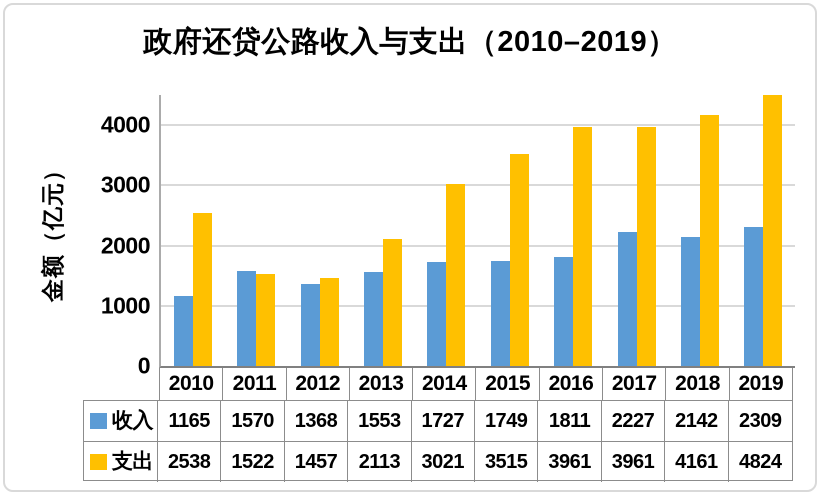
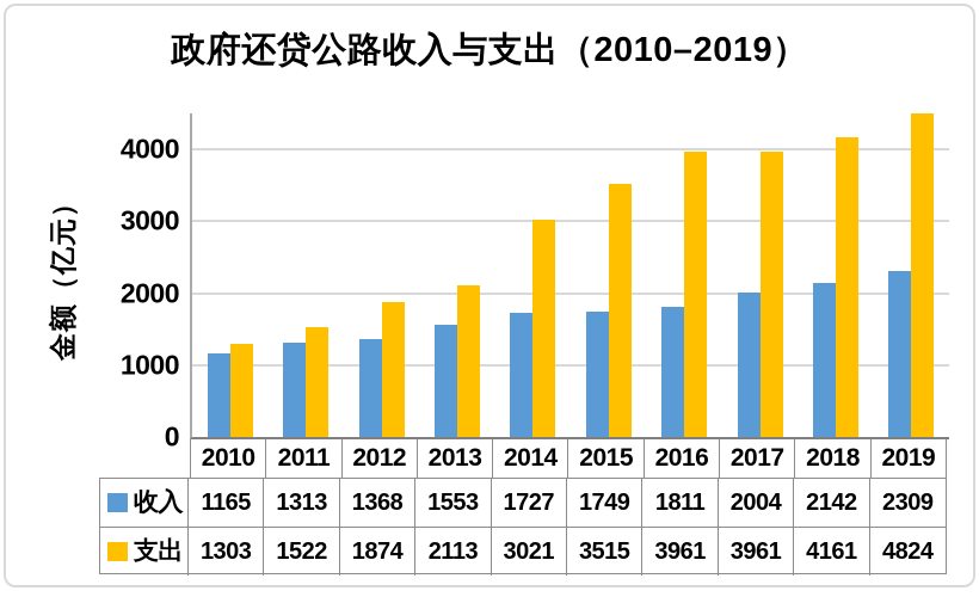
支出/2010: 2538 -> 1303
收入/2011: 1570 -> 1313
支出/2012: 1457 -> 1874
收入/2017: 2227 -> 2004
